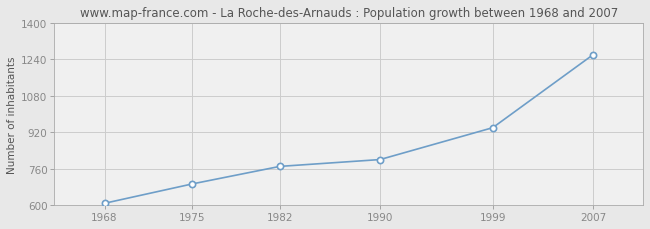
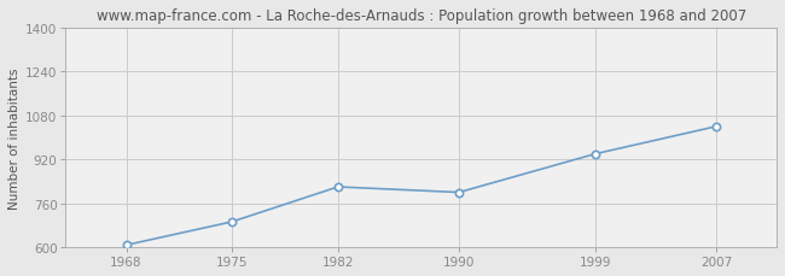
1982: 770 -> 820
2007: 1260 -> 1040
